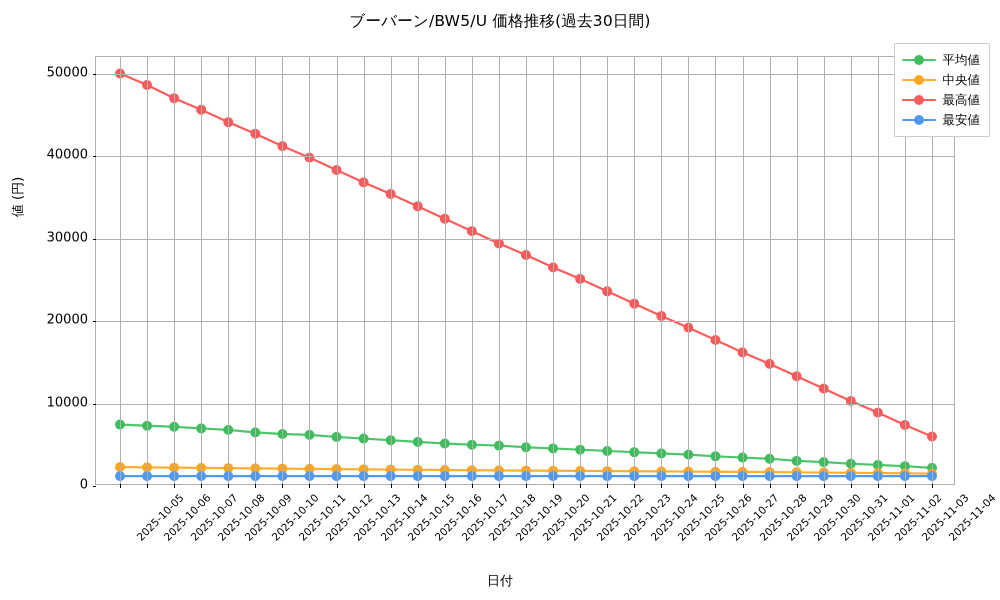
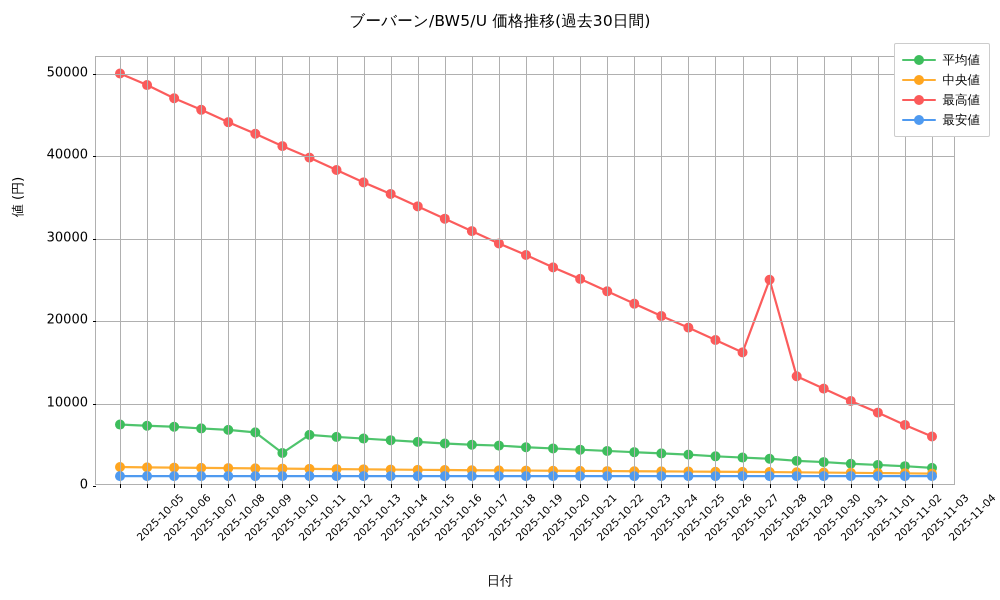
平均値/2025-10-11: 6000 -> 4000
最高値/2025-10-29: 15000 -> 25000
